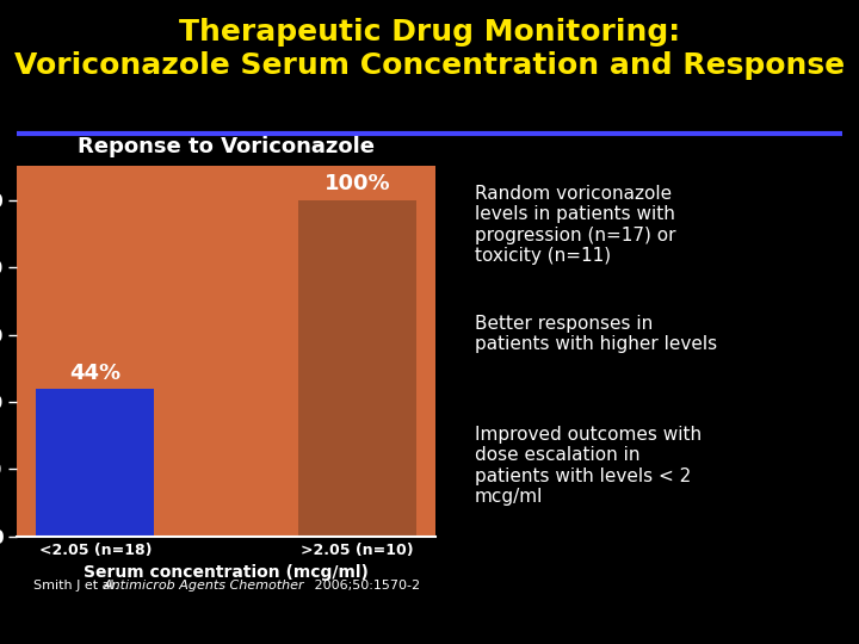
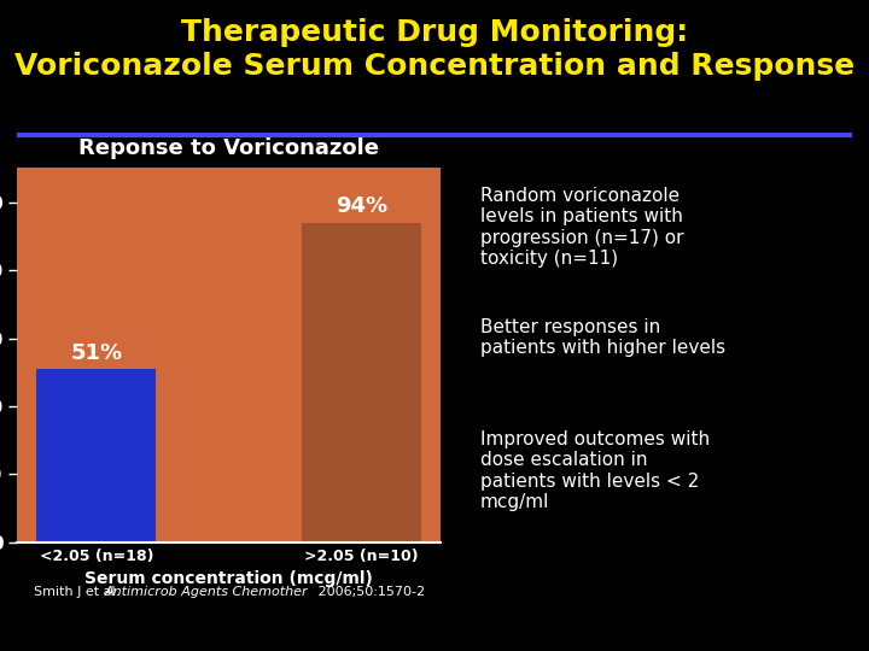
<2.05 (n=18): 44% -> 51%
>2.05 (n=10): 100% -> 94%
